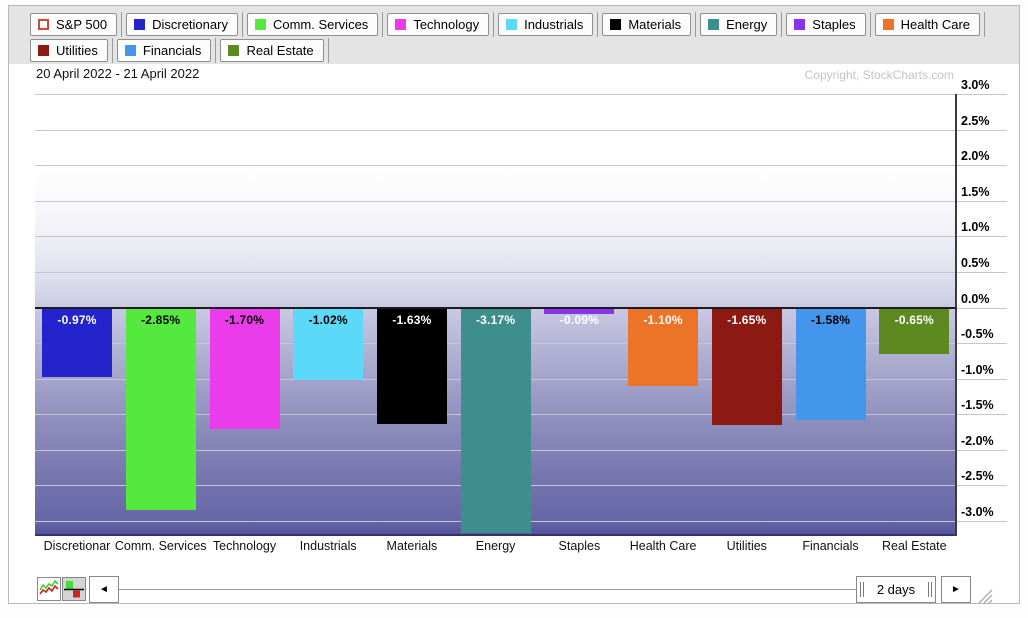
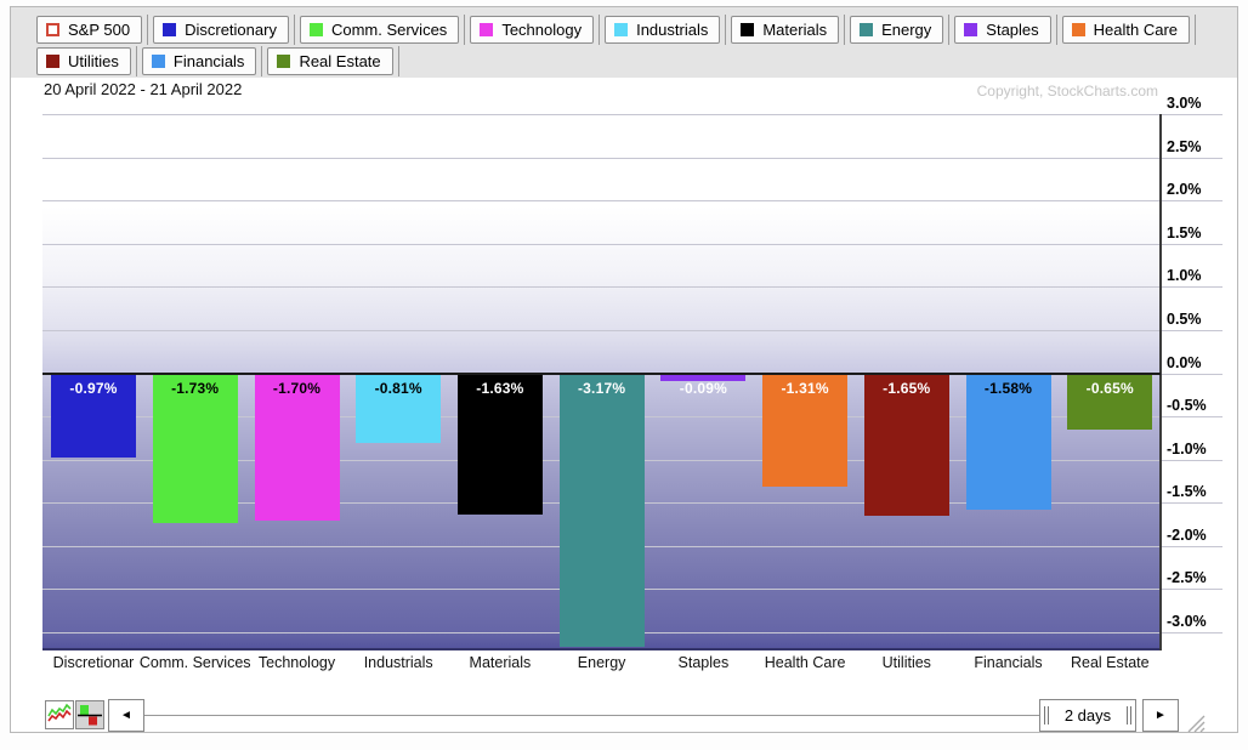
Comm. Services: -2.85% -> -1.73%
Industrials: -1.02% -> -0.81%
Health Care: -1.10% -> -1.31%
